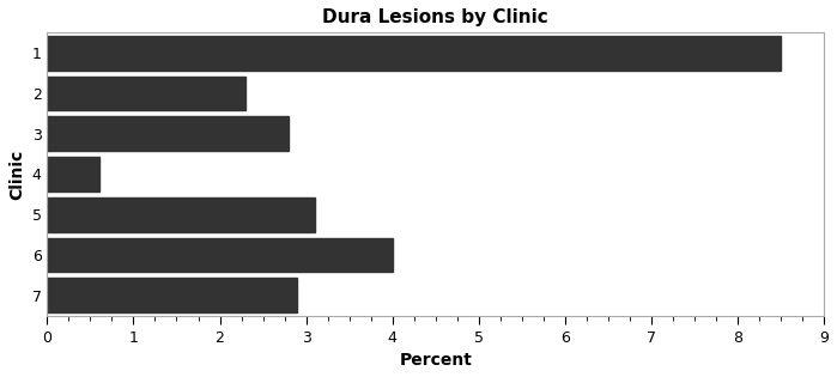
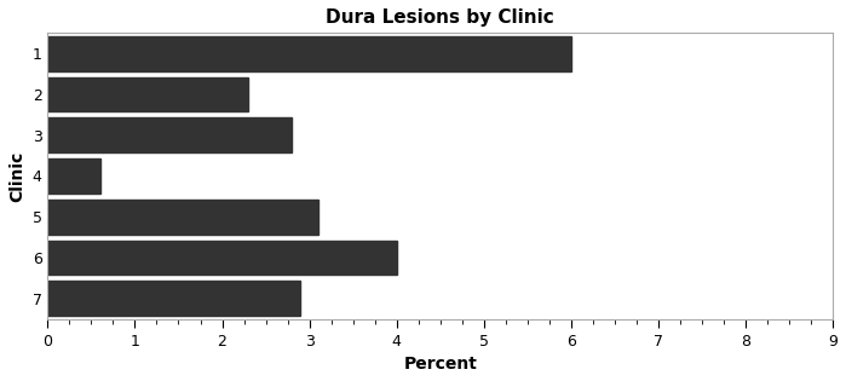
1: 8.5 -> 6.0
